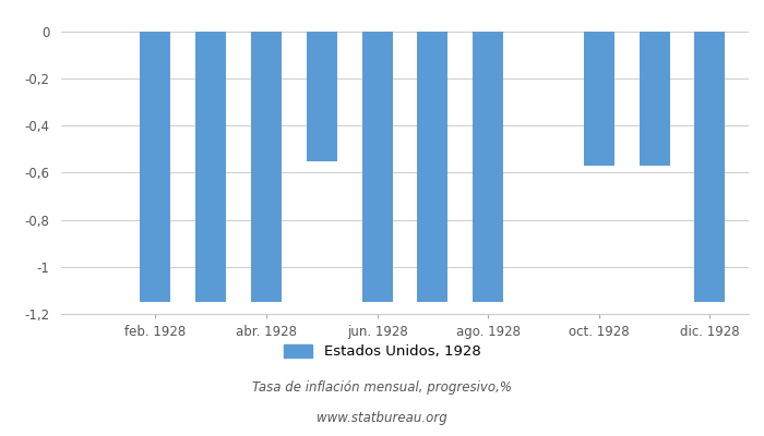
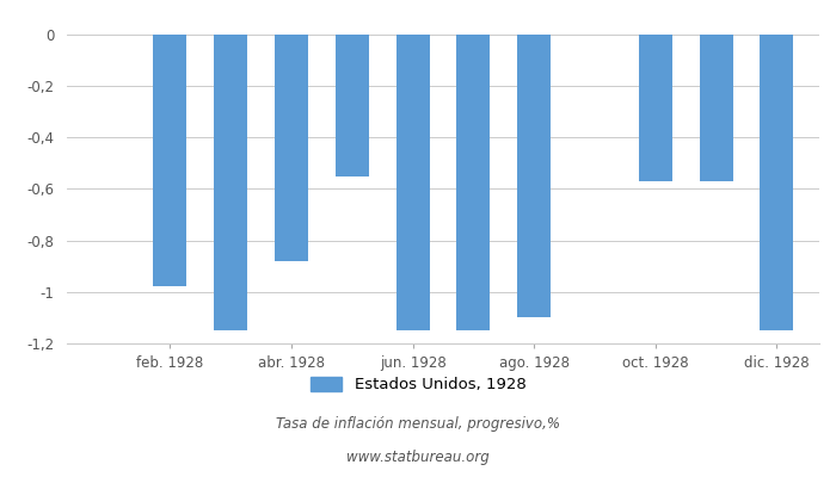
feb. 1928: -1,15 -> -0,98
abr. 1928: -1,15 -> -0,88
ago. 1928: -1,15 -> -1,10
